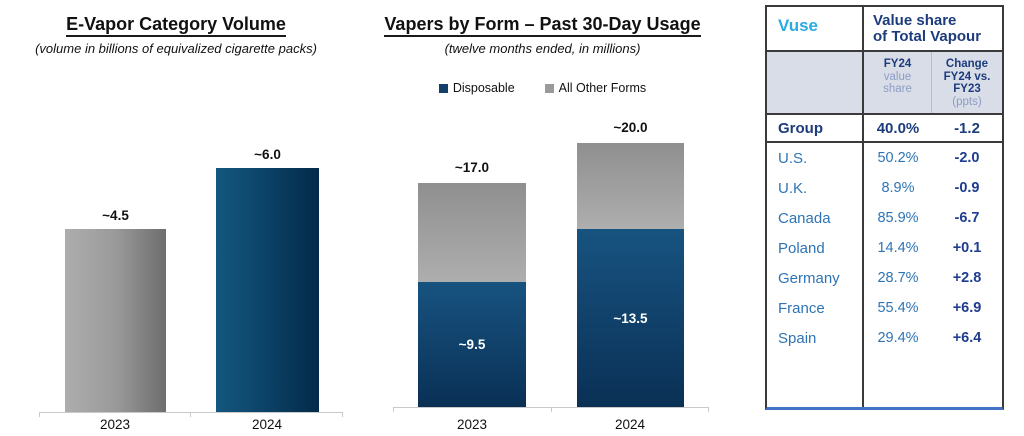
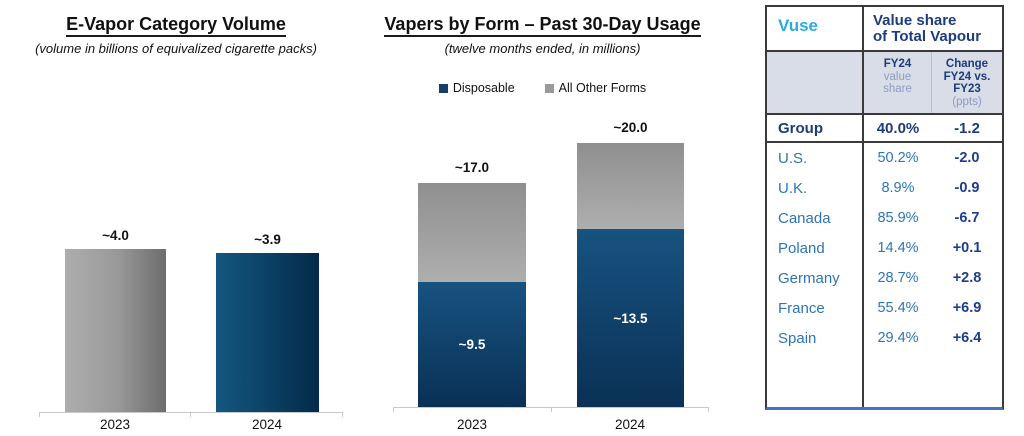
E-Vapor Category Volume/2023: 4.5 -> 4.0
E-Vapor Category Volume/2024: 6.0 -> 3.9
